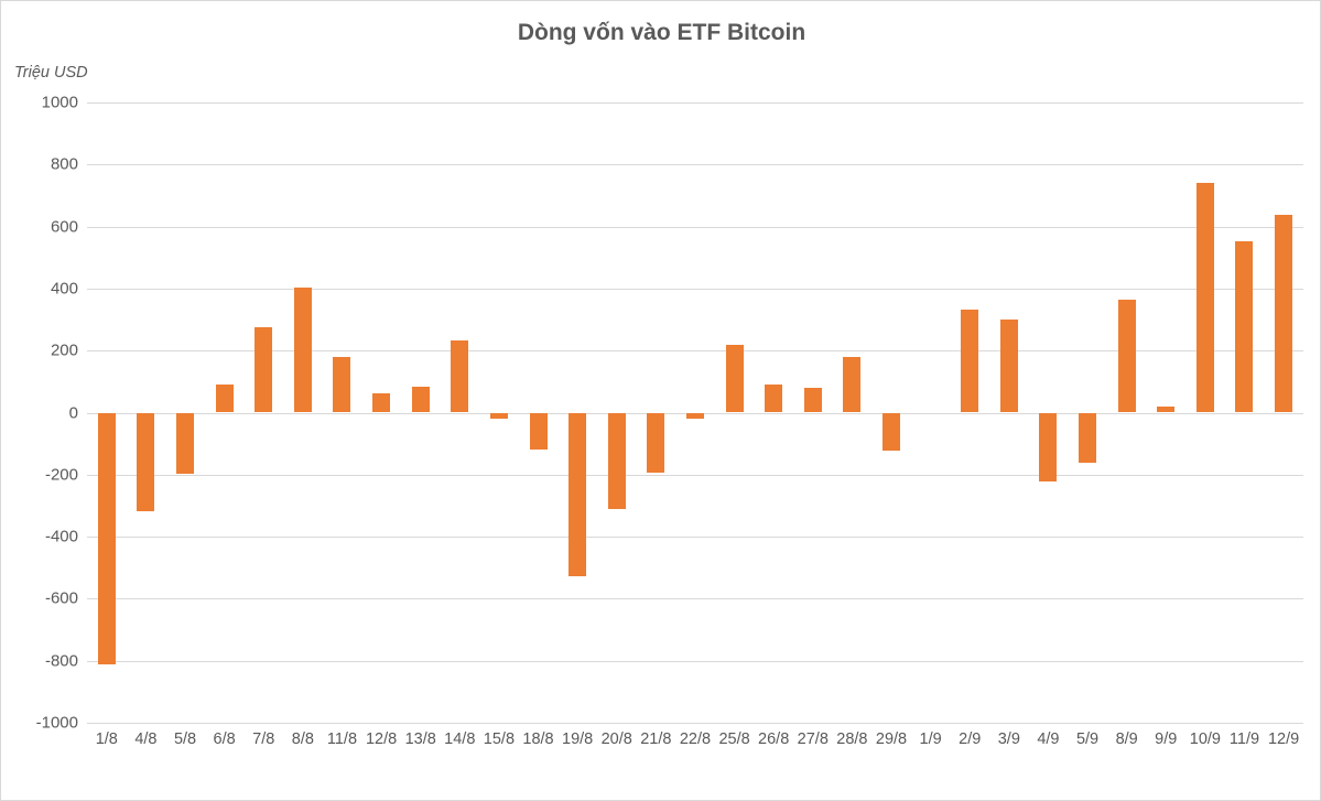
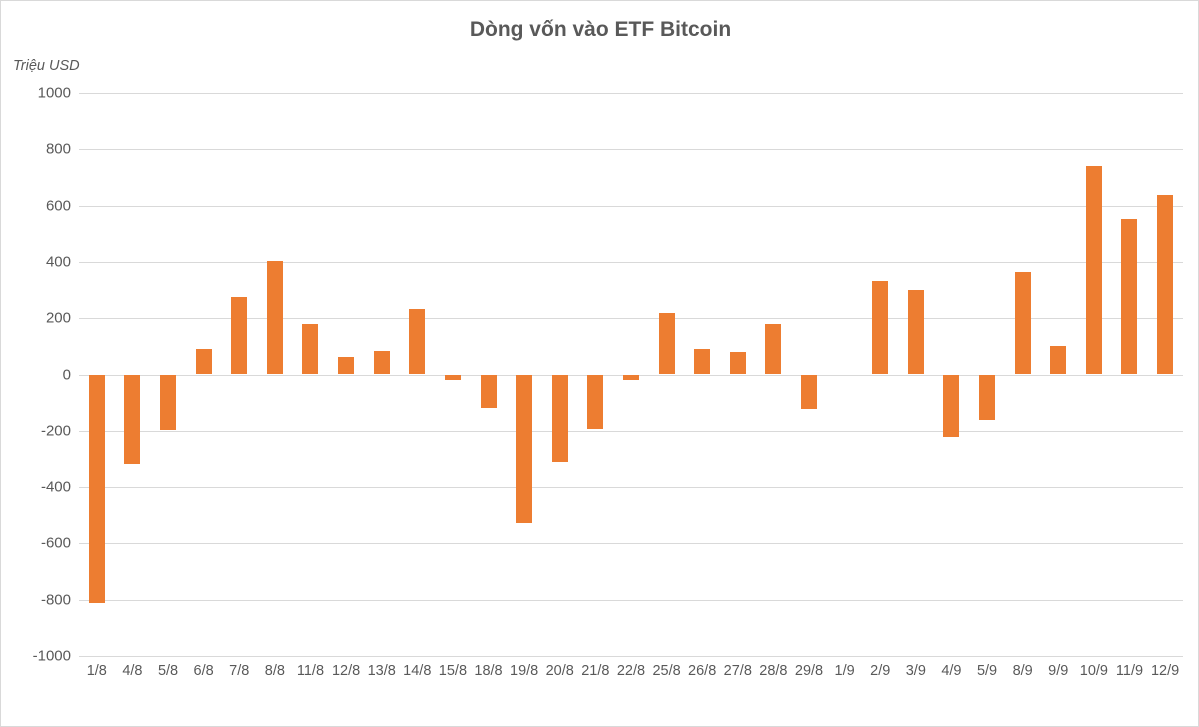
9/9: 20 -> 100
